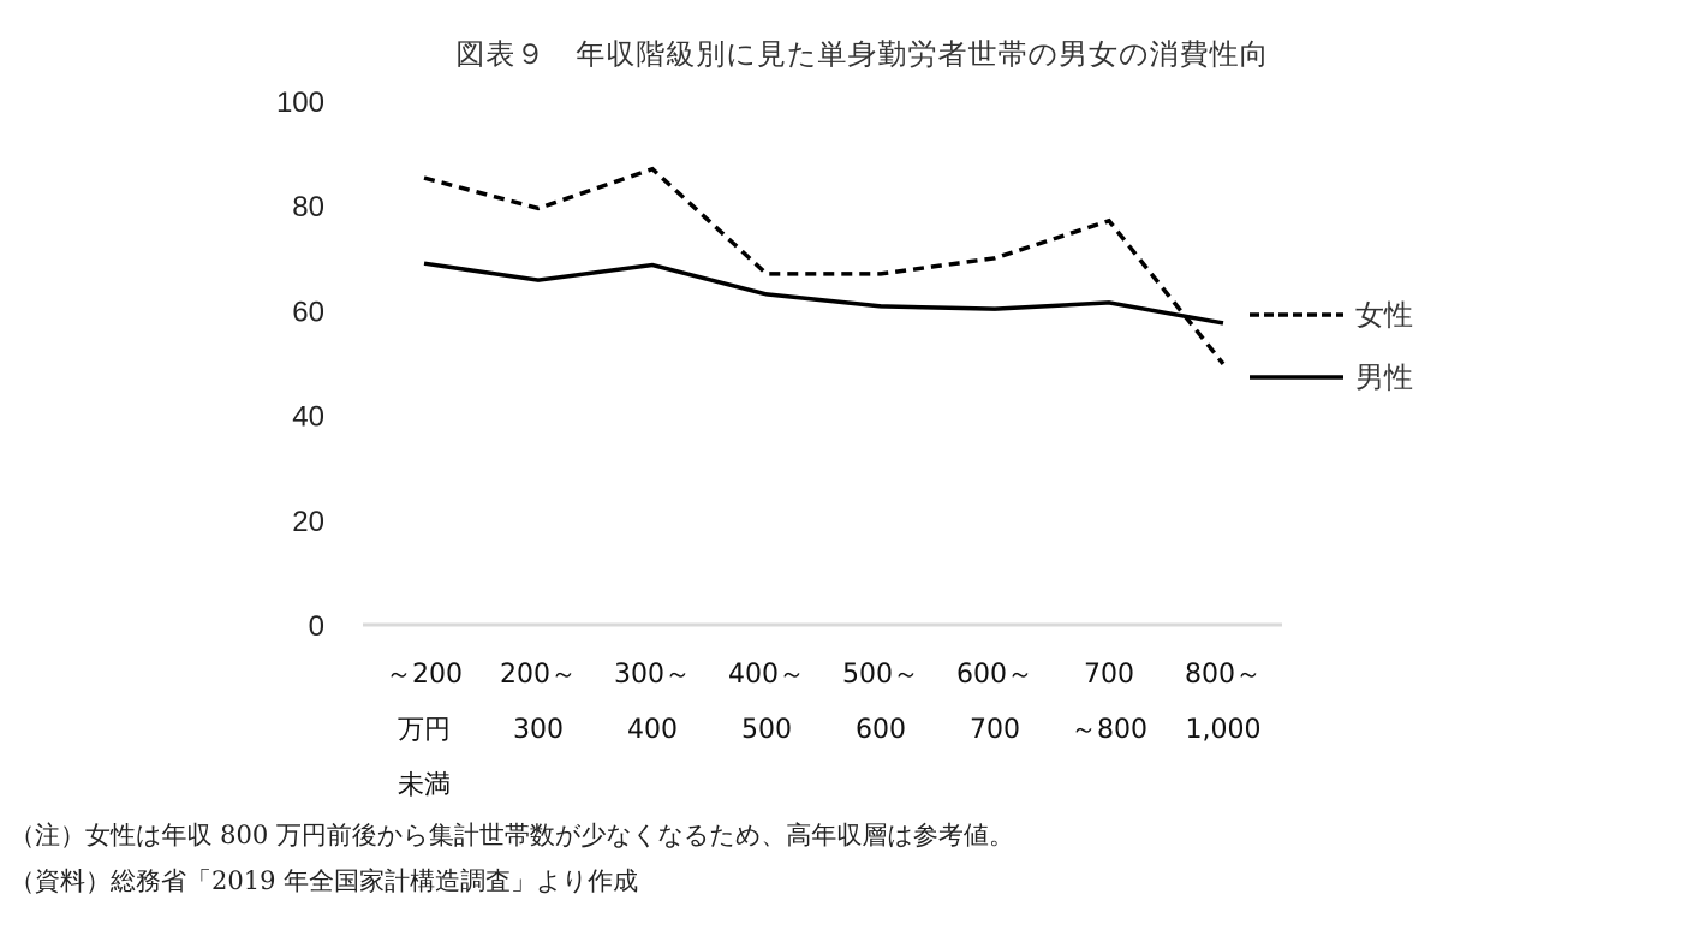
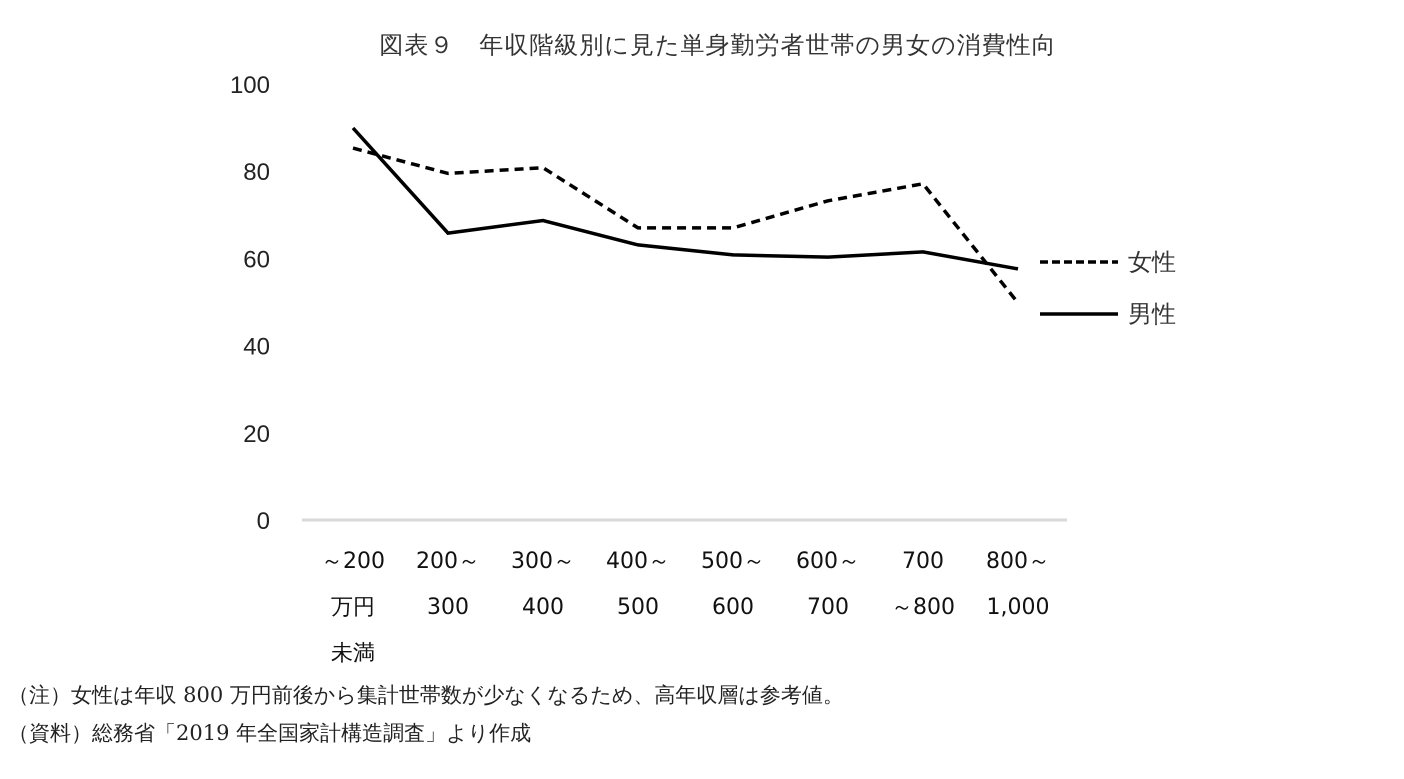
男性/～200万円未満: 69 -> 90
女性/300～400: 87 -> 81
女性/600～700: 70 -> 73
